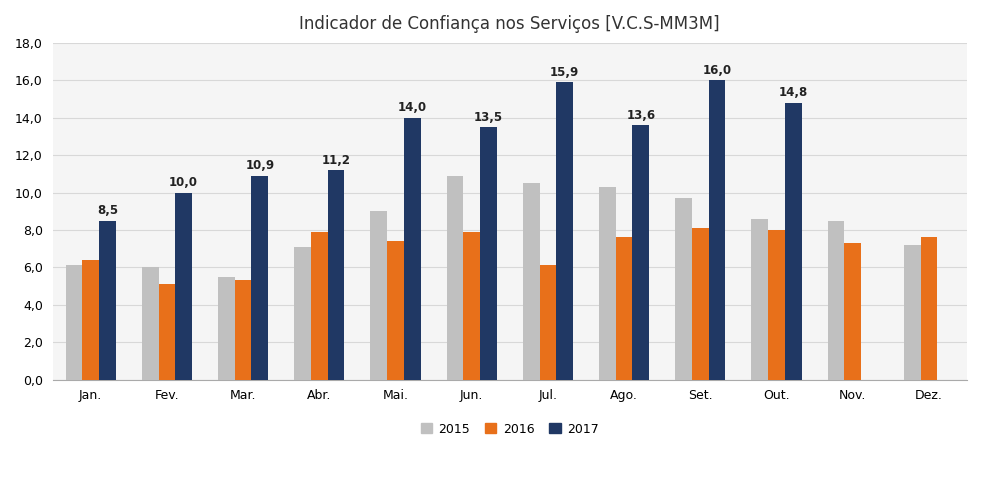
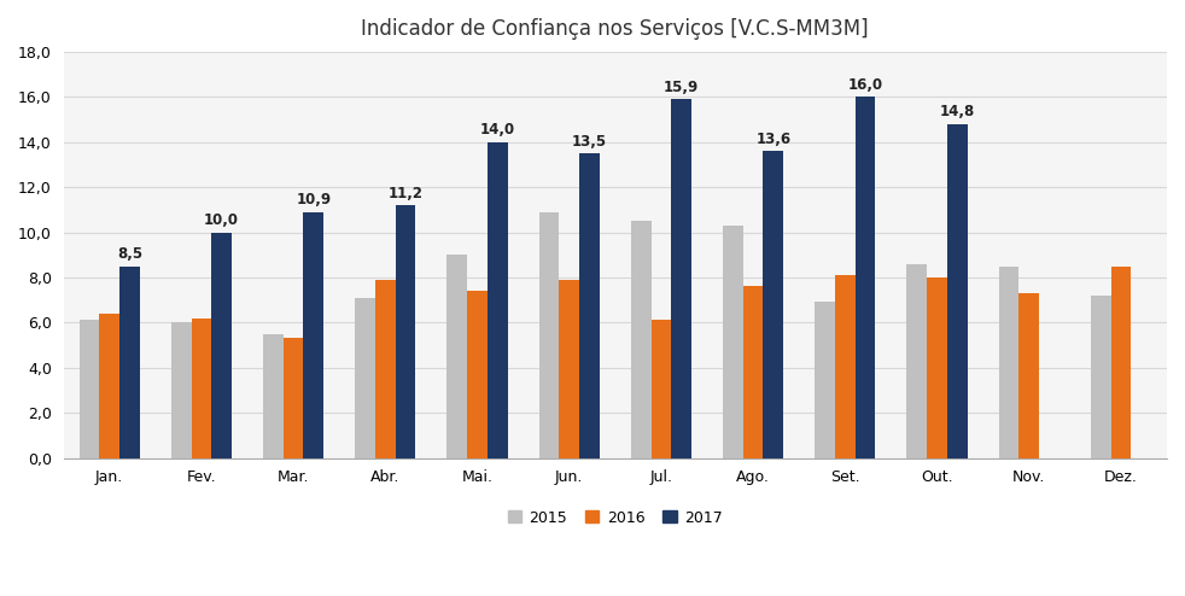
2016/Fev.: 5,1 -> 6,2
2015/Set.: 9,7 -> 6,9
2016/Dez.: 7,6 -> 8,5
